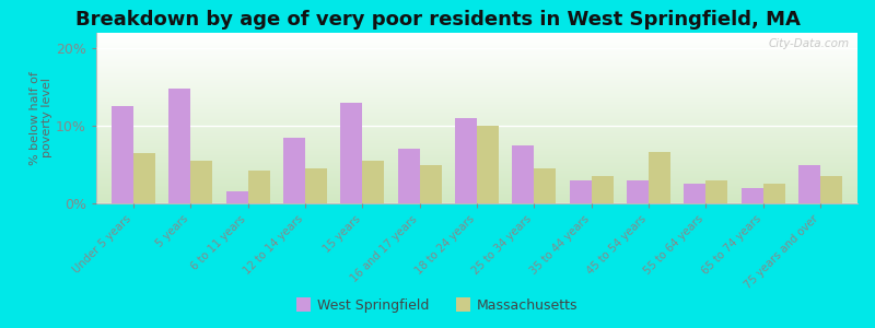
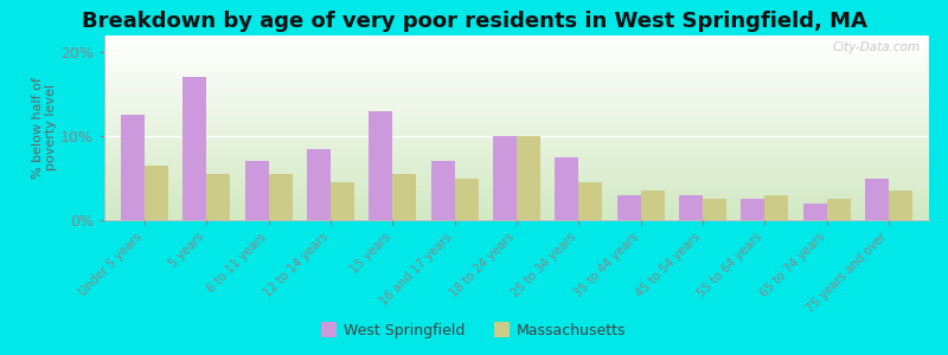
West Springfield/5 years: 14.8% -> 17.0%
West Springfield/6 to 11 years: 1.6% -> 7.0%
Massachusetts/6 to 11 years: 4.2% -> 5.5%
West Springfield/18 to 24 years: 11.0% -> 10.0%
Massachusetts/45 to 54 years: 6.6% -> 2.5%
